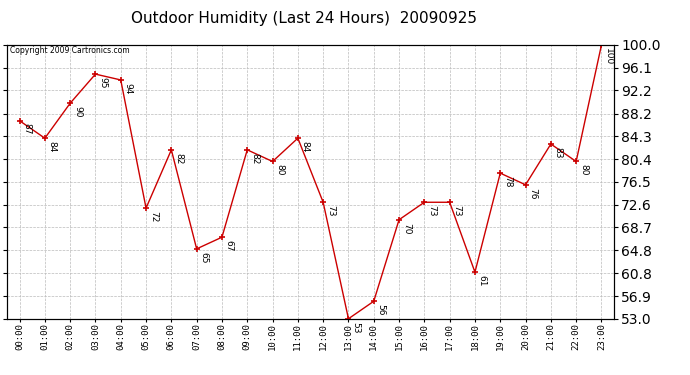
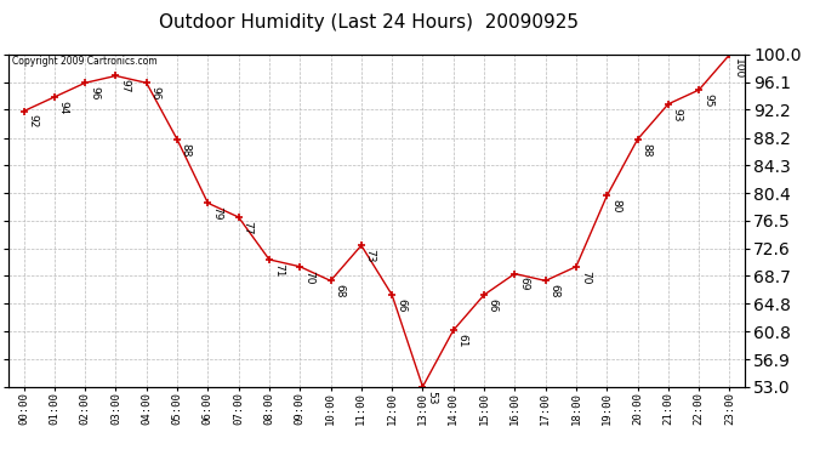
00:00: 87 -> 92
01:00: 84 -> 94
02:00: 90 -> 96
03:00: 95 -> 97
04:00: 94 -> 96
05:00: 72 -> 88
06:00: 82 -> 79
07:00: 65 -> 77
08:00: 67 -> 71
09:00: 82 -> 70
10:00: 80 -> 68
11:00: 84 -> 73
12:00: 73 -> 66
14:00: 56 -> 61
15:00: 70 -> 66
16:00: 73 -> 69
17:00: 73 -> 68
18:00: 61 -> 70
19:00: 78 -> 80
20:00: 76 -> 88
21:00: 83 -> 93
22:00: 80 -> 95
